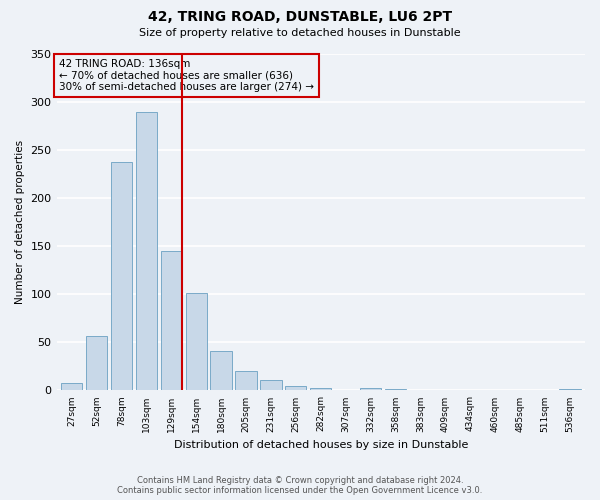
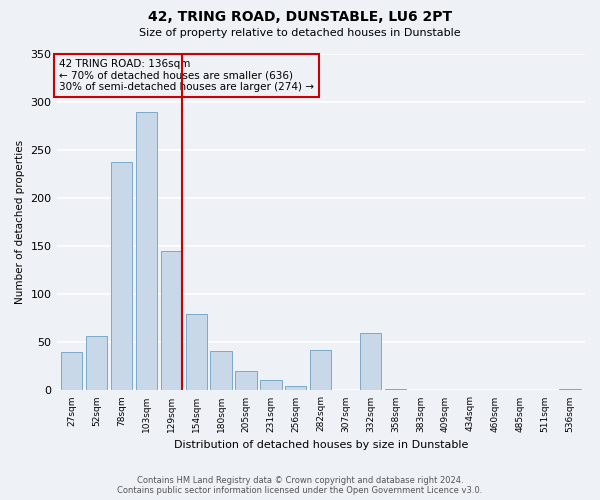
27sqm: 8 -> 40
154sqm: 101 -> 80
282sqm: 3 -> 42
332sqm: 3 -> 60
